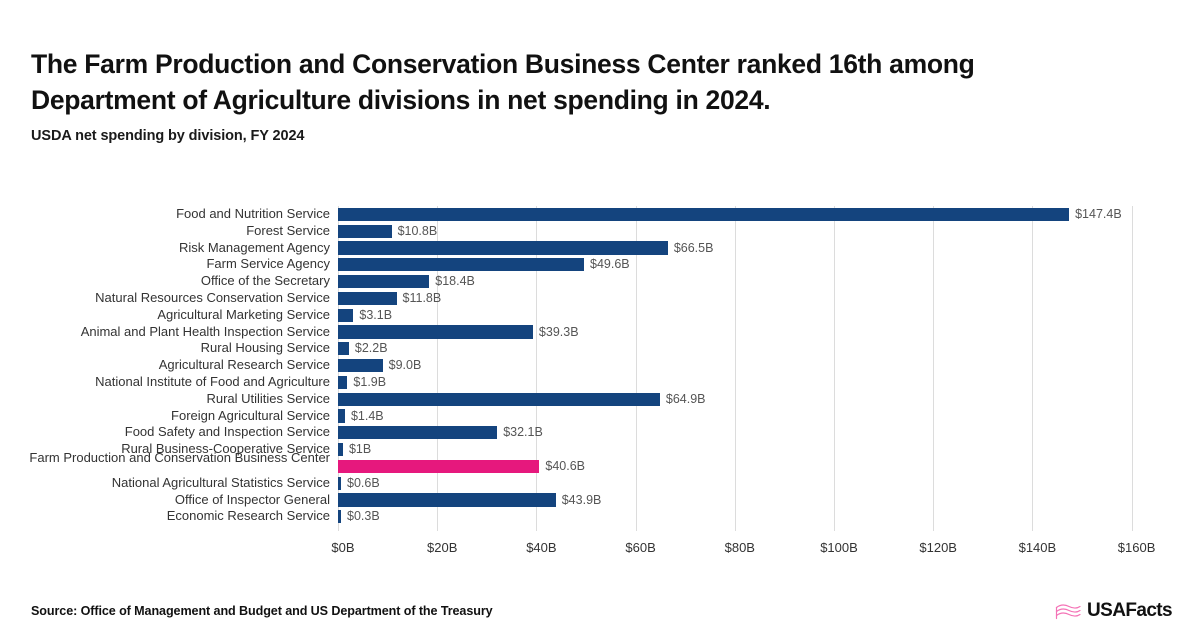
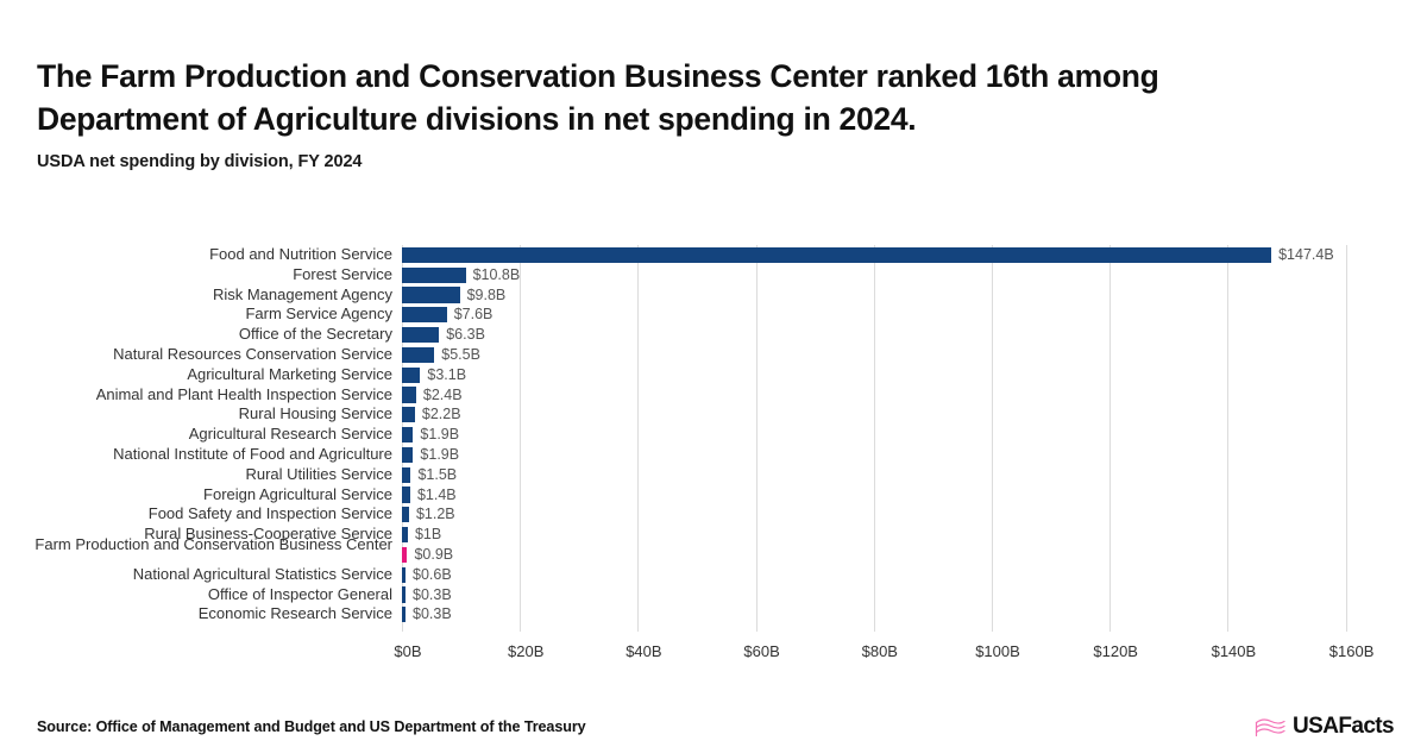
Risk Management Agency: $66.5B -> $9.8B
Farm Service Agency: $49.6B -> $7.6B
Office of the Secretary: $18.4B -> $6.3B
Natural Resources Conservation Service: $11.8B -> $5.5B
Animal and Plant Health Inspection Service: $39.3B -> $2.4B
Agricultural Research Service: $9.0B -> $1.9B
Rural Utilities Service: $64.9B -> $1.5B
Food Safety and Inspection Service: $32.1B -> $1.2B
Farm Production and Conservation Business Center: $40.6B -> $0.9B
Office of Inspector General: $43.9B -> $0.3B
